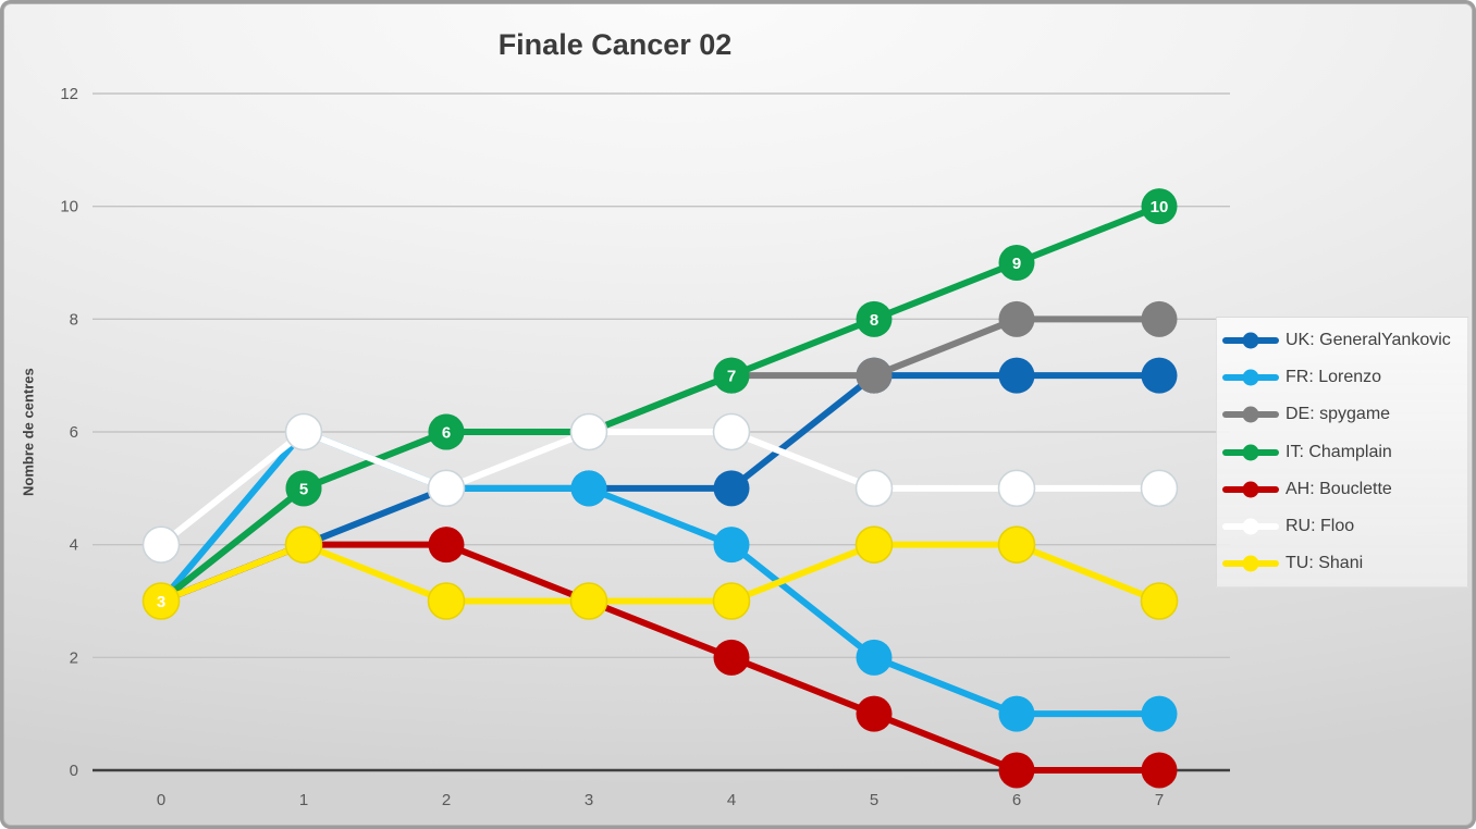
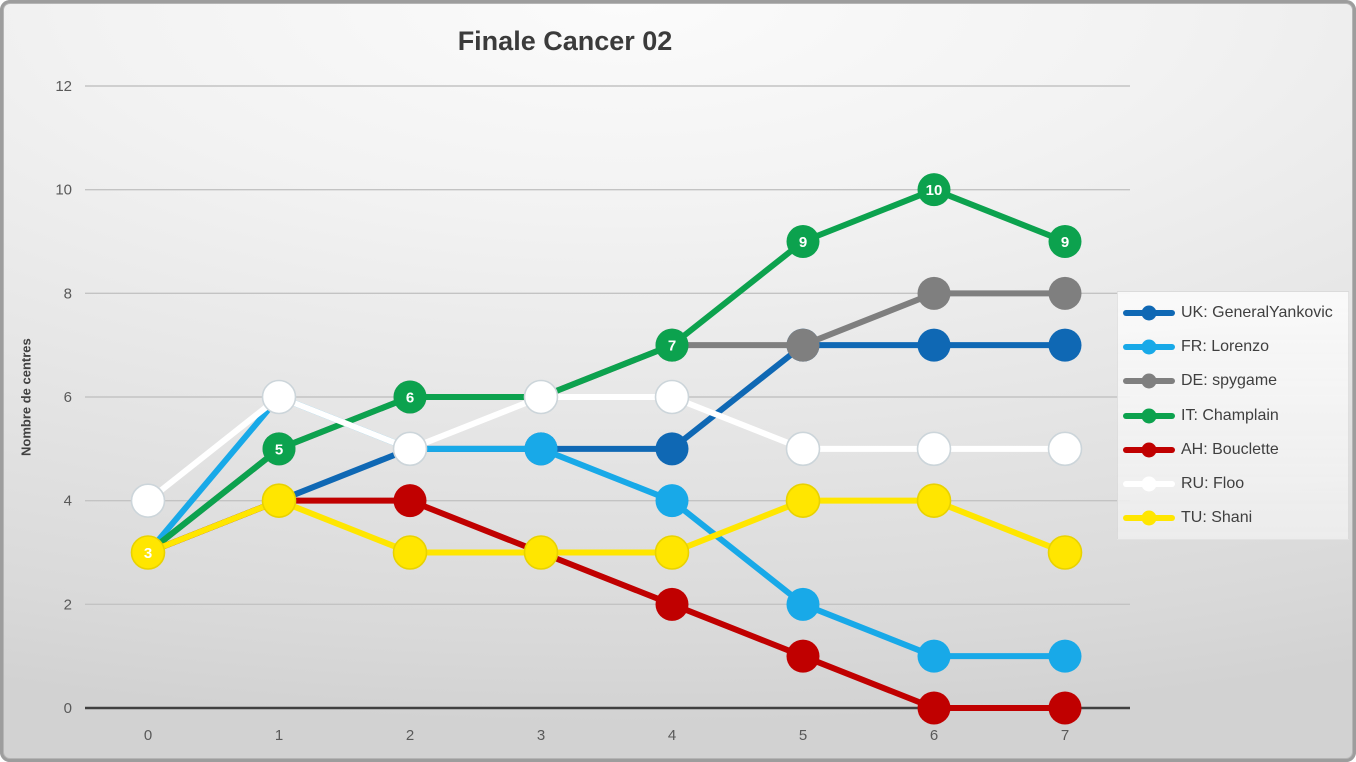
IT: Champlain/5: 8 -> 9
IT: Champlain/6: 9 -> 10
IT: Champlain/7: 10 -> 9
